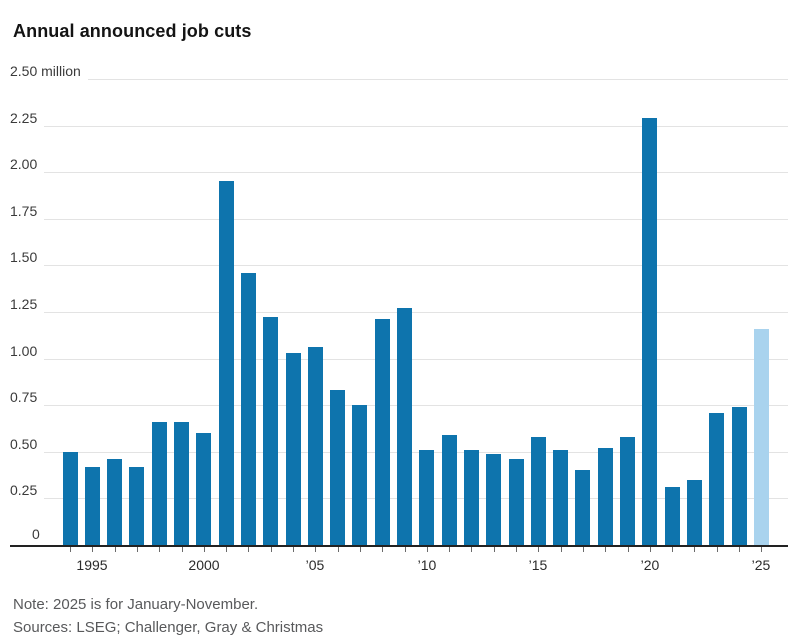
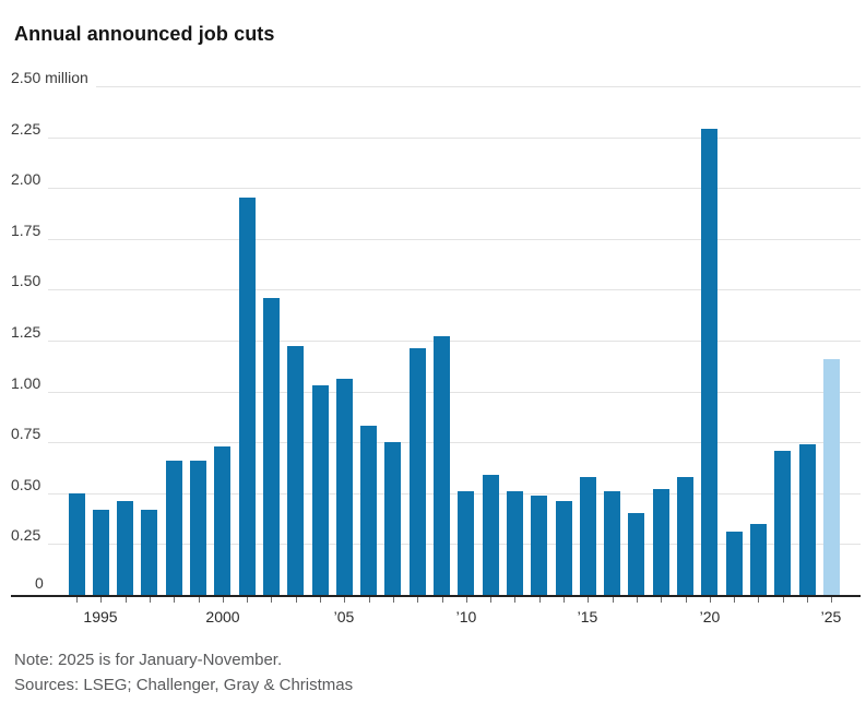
2000: 0.61 -> 0.74
